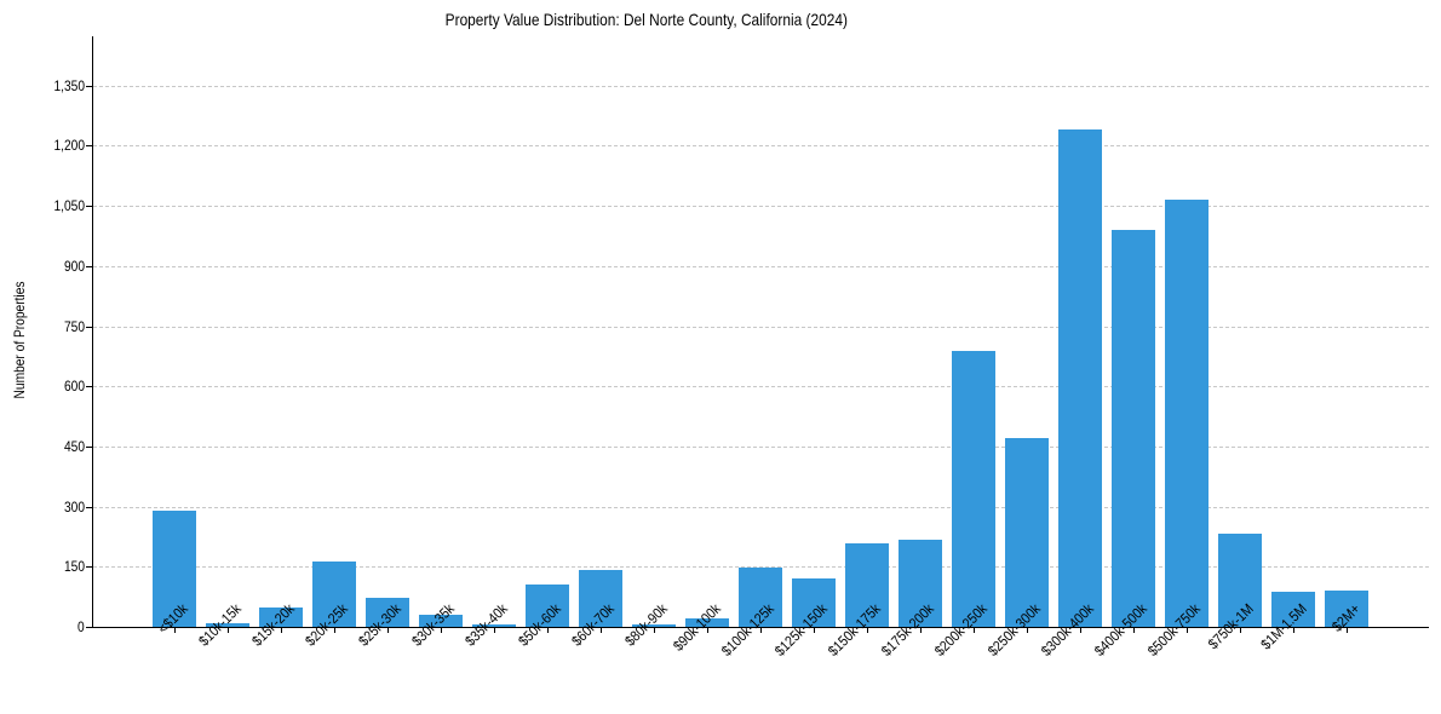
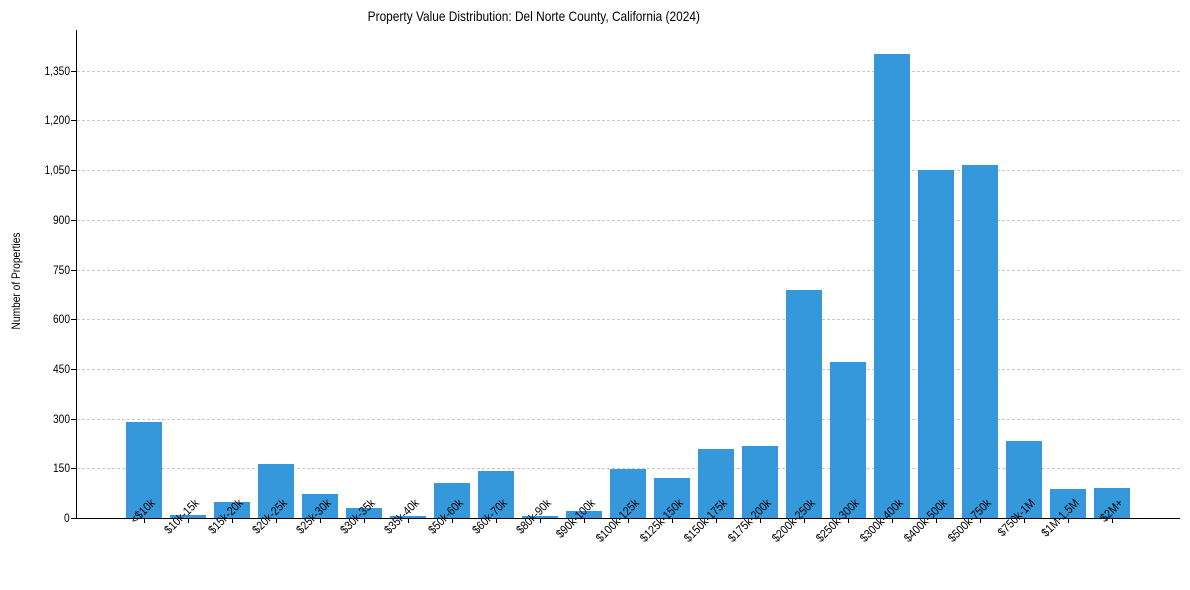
$300k-400k: 1240 -> 1400
$400k-500k: 990 -> 1050
